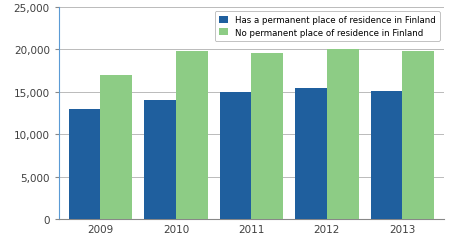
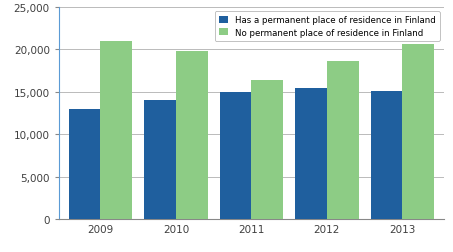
No permanent place of residence in Finland/2009: 17,000 -> 21,000
No permanent place of residence in Finland/2011: 19,500 -> 16,400
No permanent place of residence in Finland/2012: 20,000 -> 18,600
No permanent place of residence in Finland/2013: 19,800 -> 20,600
